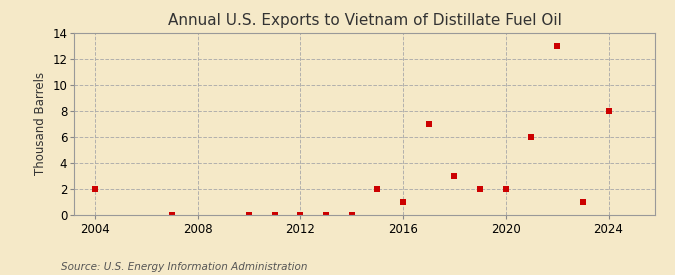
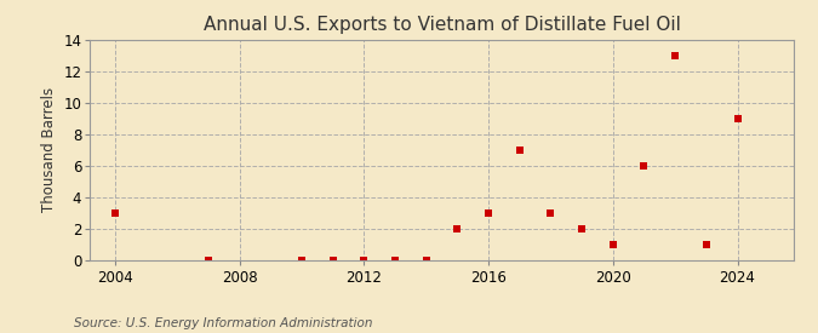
2004: 2 -> 3
2016: 1 -> 3
2020: 2 -> 1
2024: 8 -> 9
